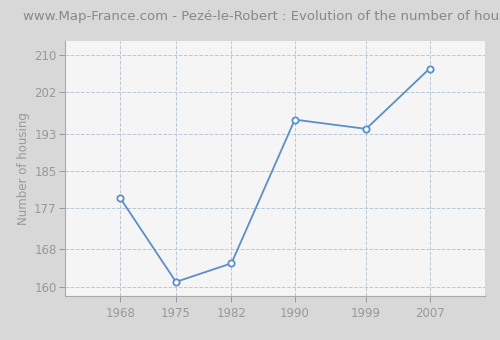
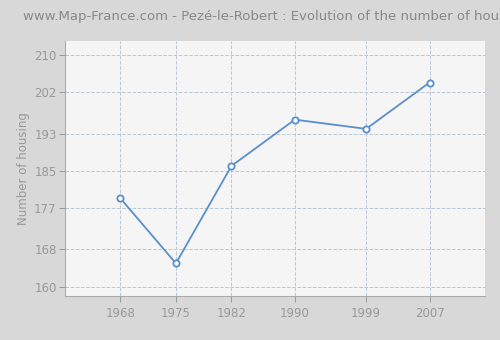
1975: 161 -> 165
1982: 165 -> 186
2007: 207 -> 204
